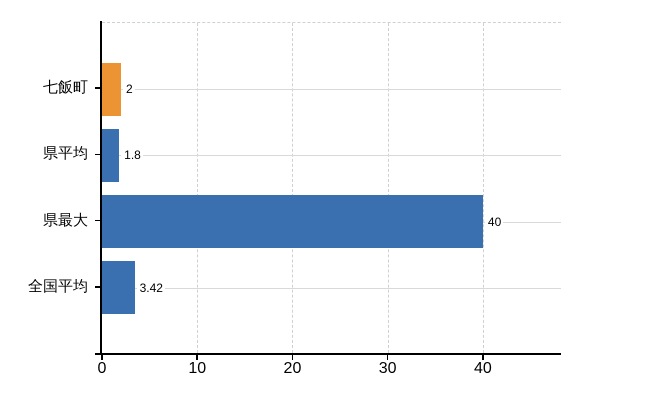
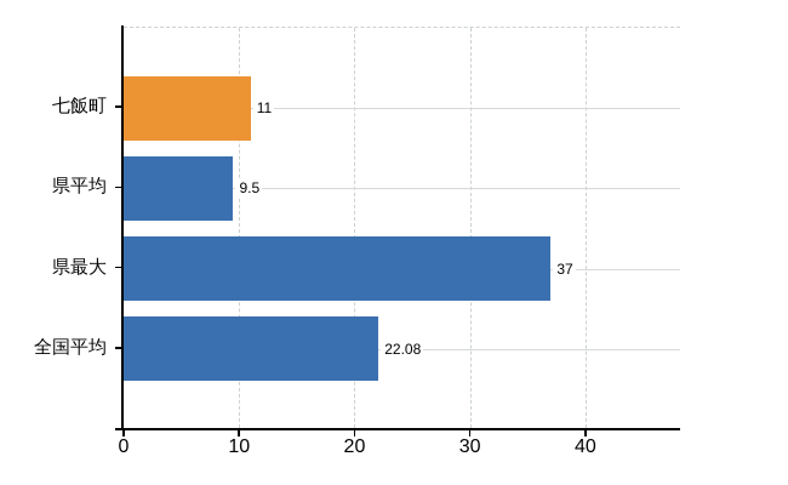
七飯町: 2 -> 11
県平均: 1.8 -> 9.5
県最大: 40 -> 37
全国平均: 3.42 -> 22.08
